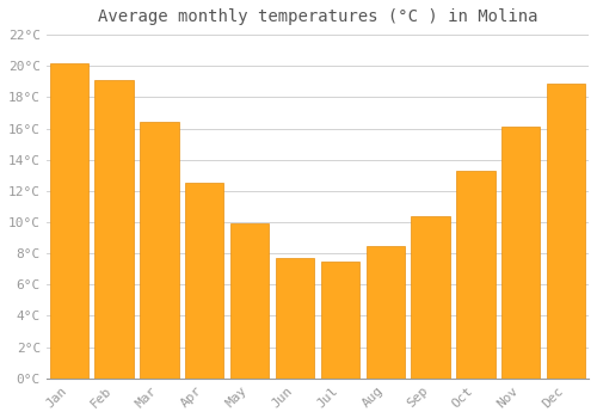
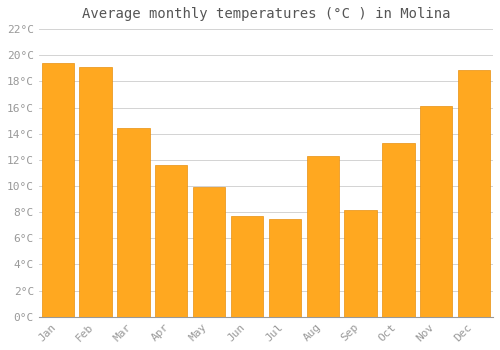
Jan: 20.2°C -> 19.4°C
Mar: 16.4°C -> 14.4°C
Apr: 12.5°C -> 11.6°C
Aug: 8.5°C -> 12.3°C
Sep: 10.4°C -> 8.2°C
